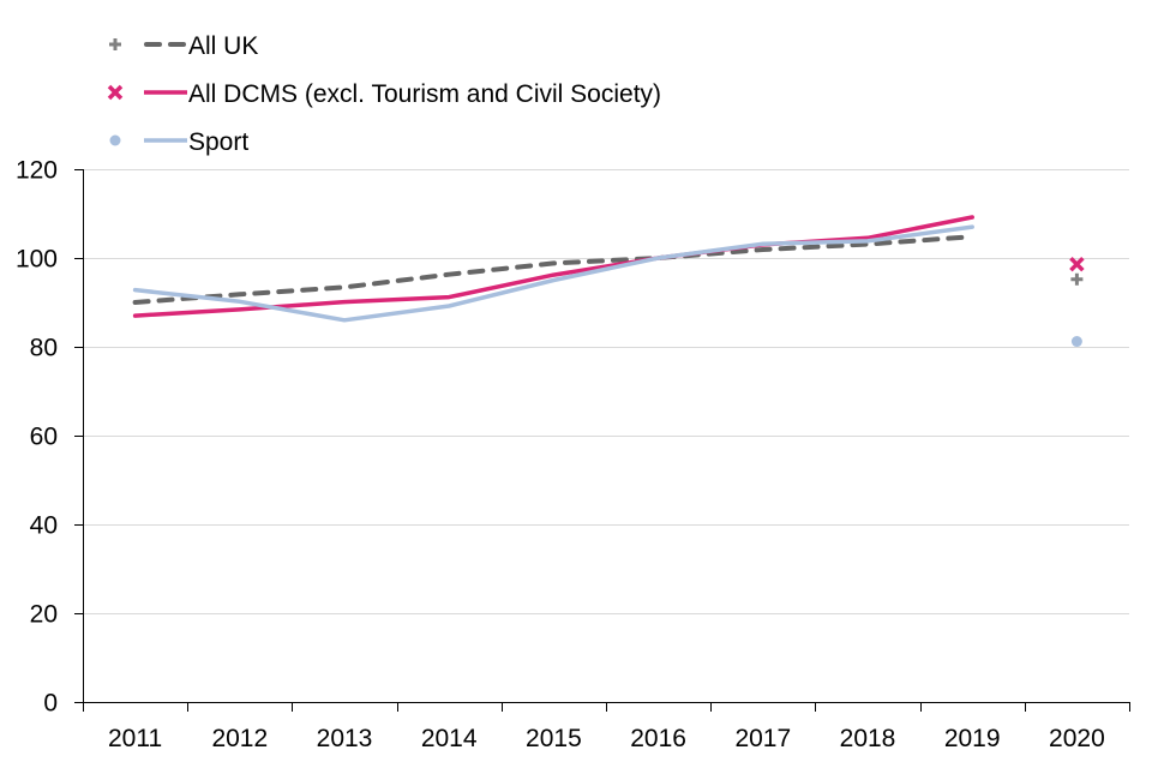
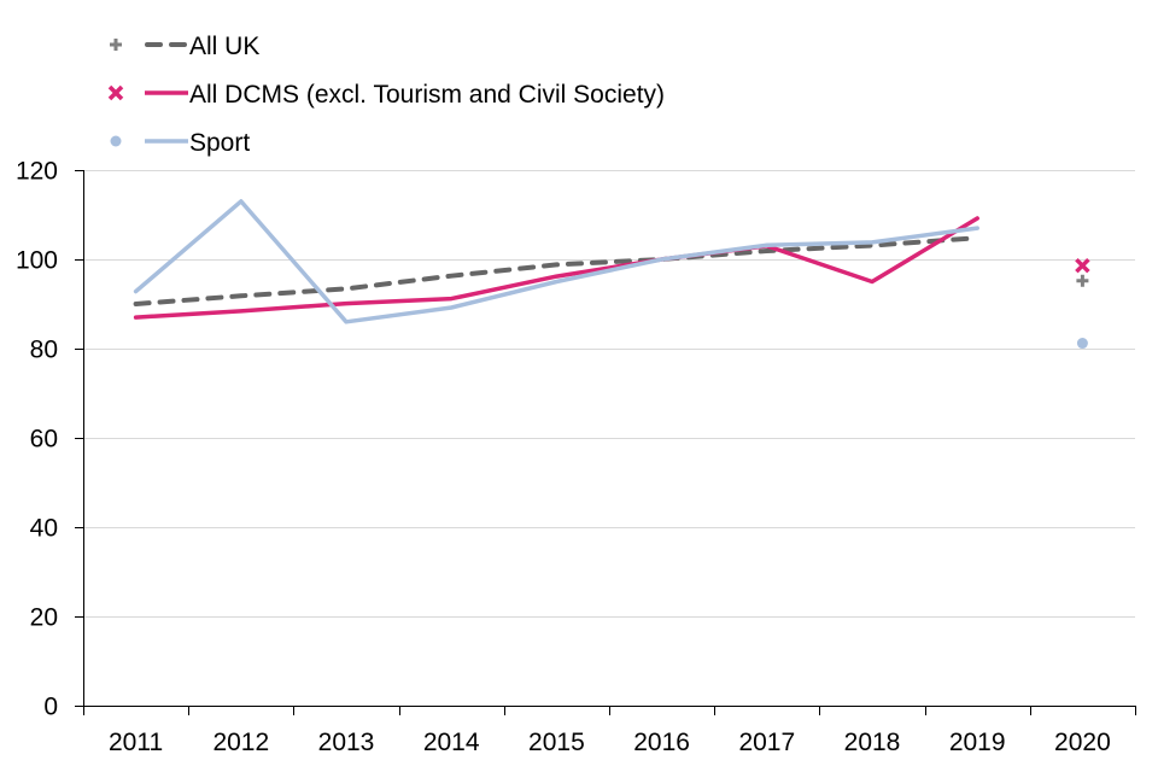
Sport/2012: 90 -> 113
All DCMS (excl. Tourism and Civil Society)/2018: 104 -> 95
